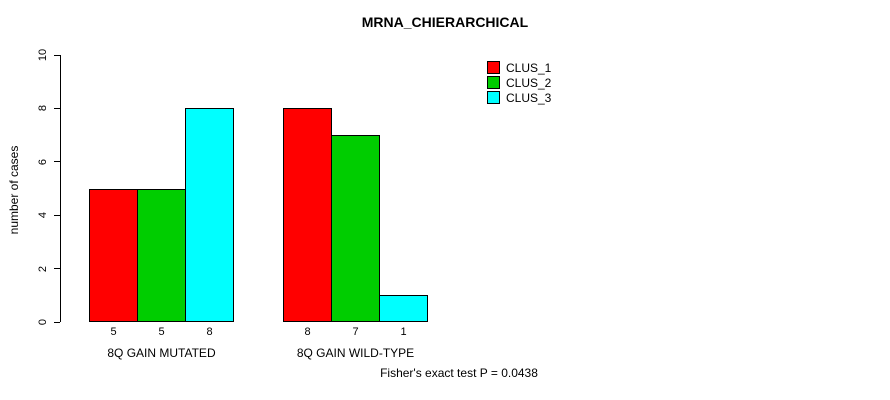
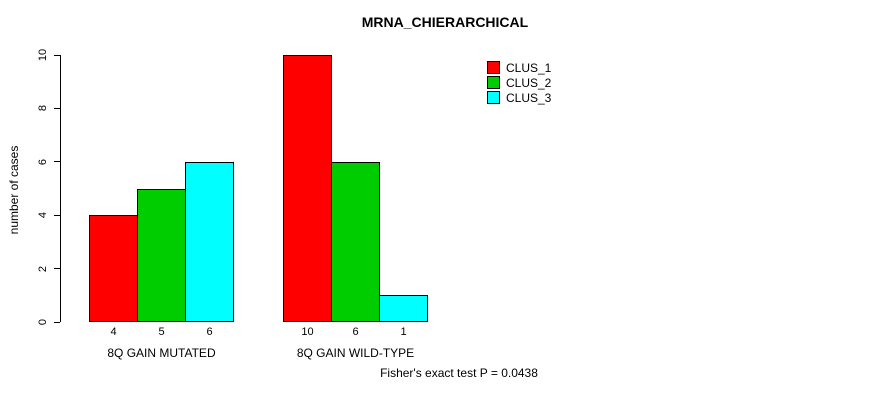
CLUS_1/8Q GAIN MUTATED: 5 -> 4
CLUS_3/8Q GAIN MUTATED: 8 -> 6
CLUS_1/8Q GAIN WILD-TYPE: 8 -> 10
CLUS_2/8Q GAIN WILD-TYPE: 7 -> 6
